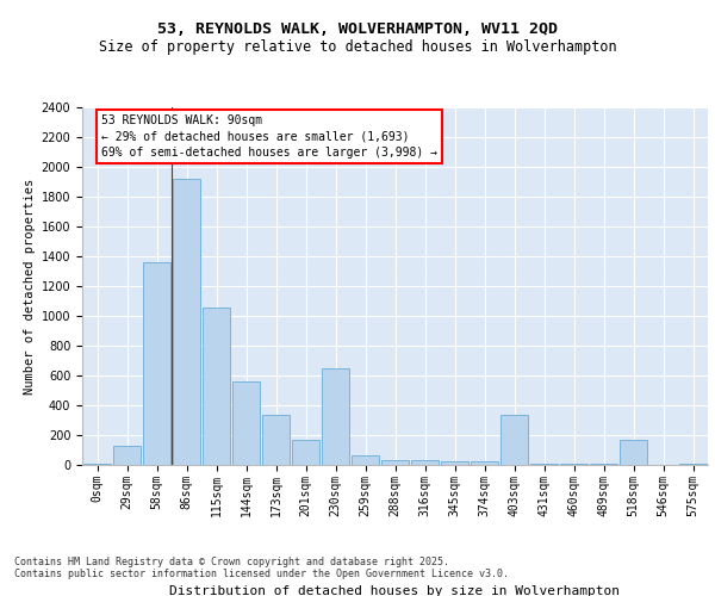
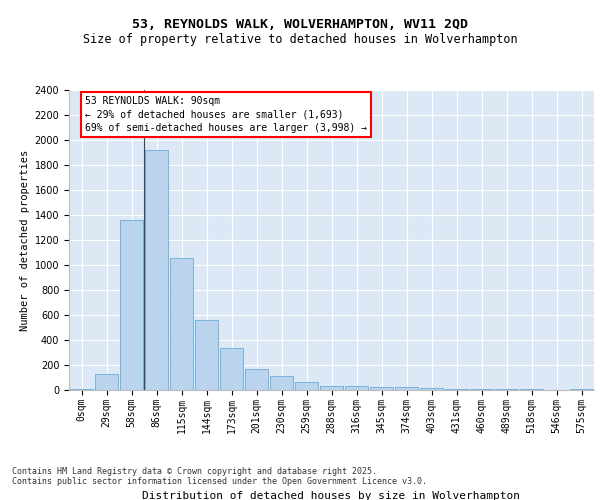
230sqm: 650 -> 110
403sqm: 340 -> 20
518sqm: 170 -> 0
